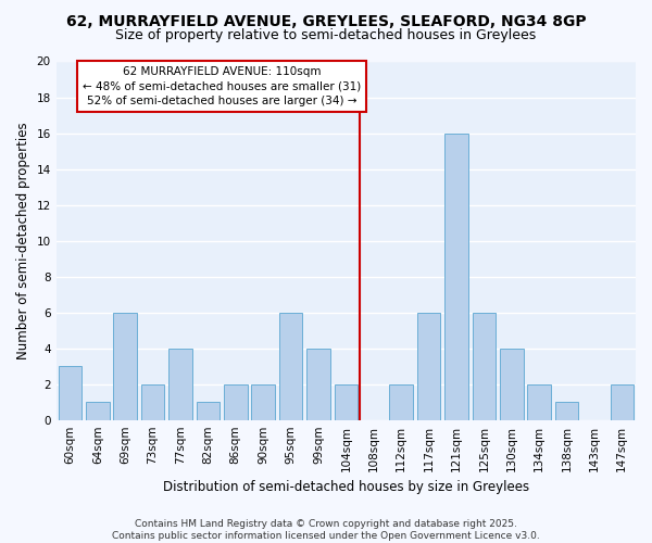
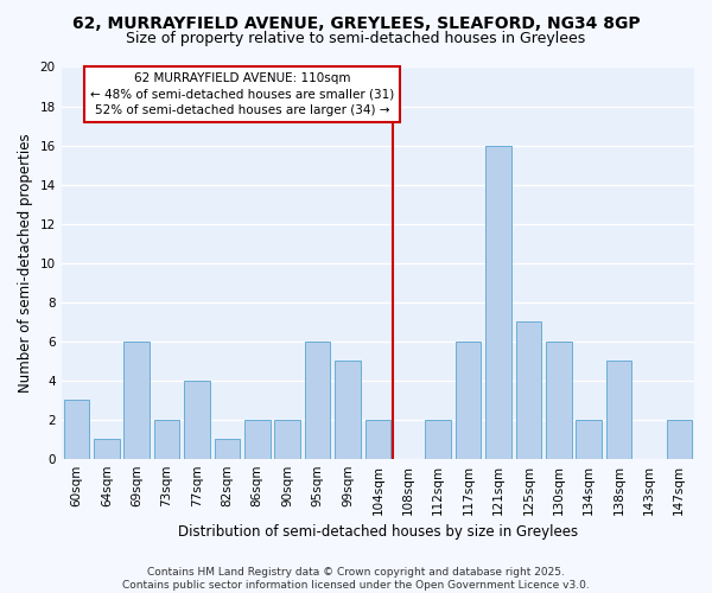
99sqm: 4 -> 5
125sqm: 6 -> 7
130sqm: 4 -> 6
138sqm: 1 -> 5
